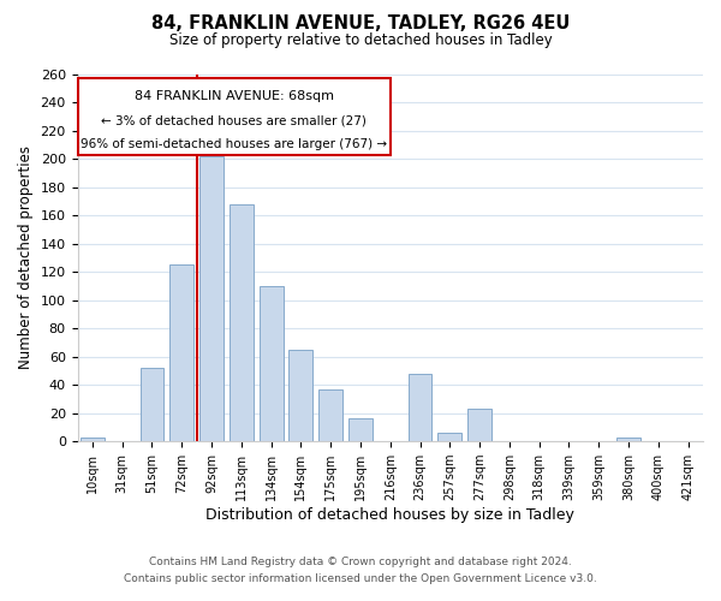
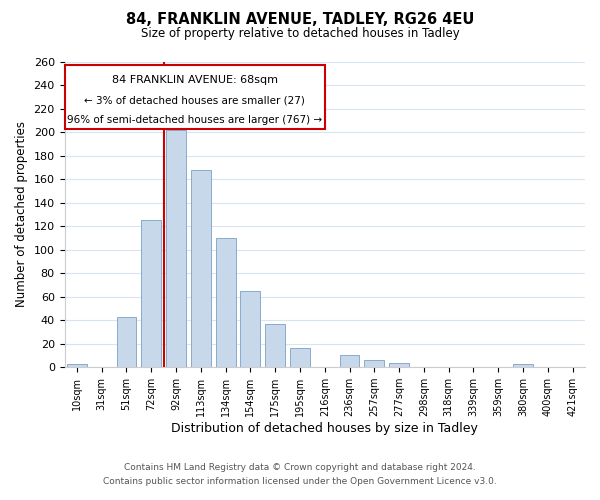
51sqm: 52 -> 43
236sqm: 48 -> 10
277sqm: 23 -> 4
